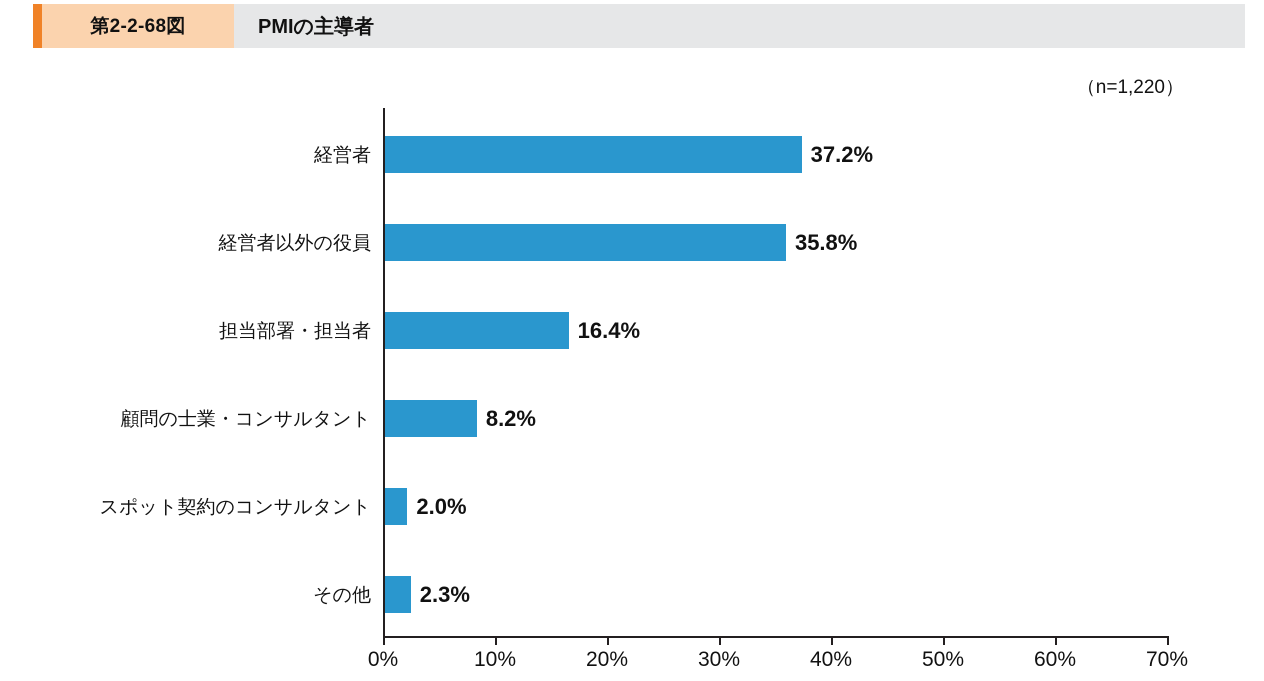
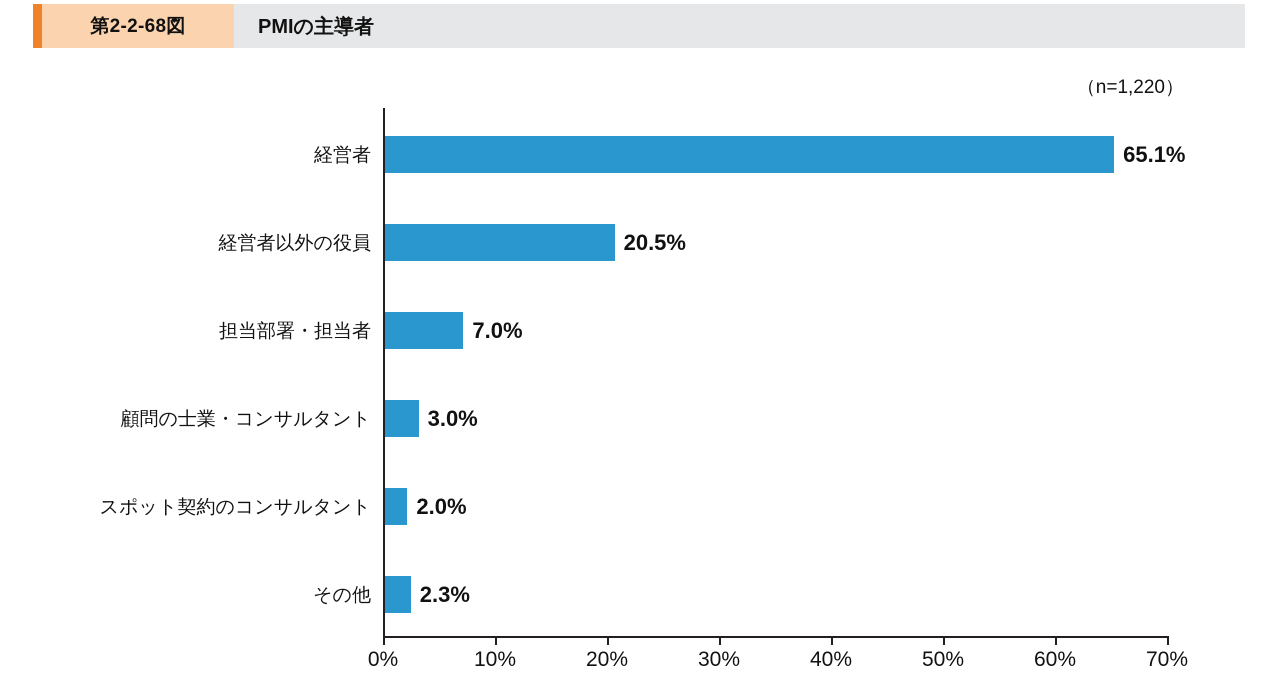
経営者: 37.2% -> 65.1%
経営者以外の役員: 35.8% -> 20.5%
担当部署・担当者: 16.4% -> 7.0%
顧問の士業・コンサルタント: 8.2% -> 3.0%
